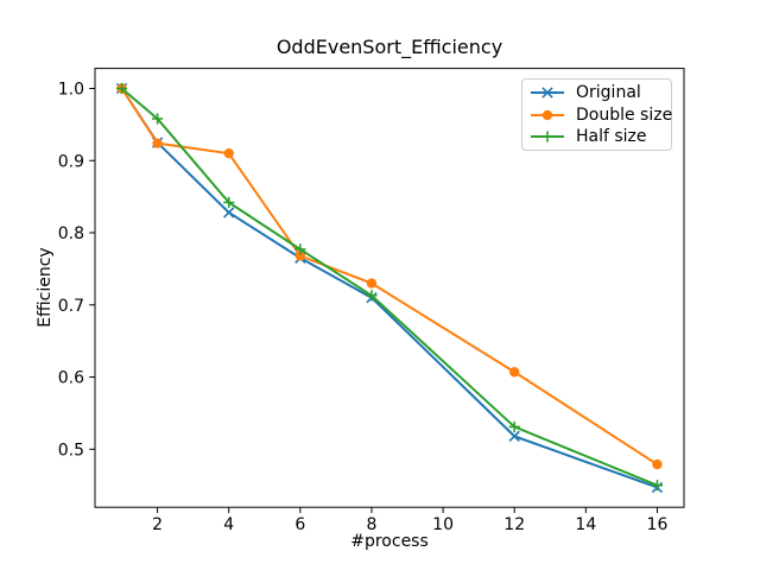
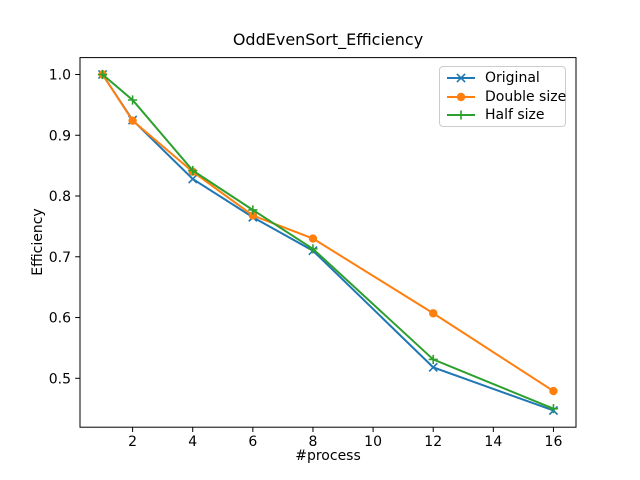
Double size/4: 0.91 -> 0.84
